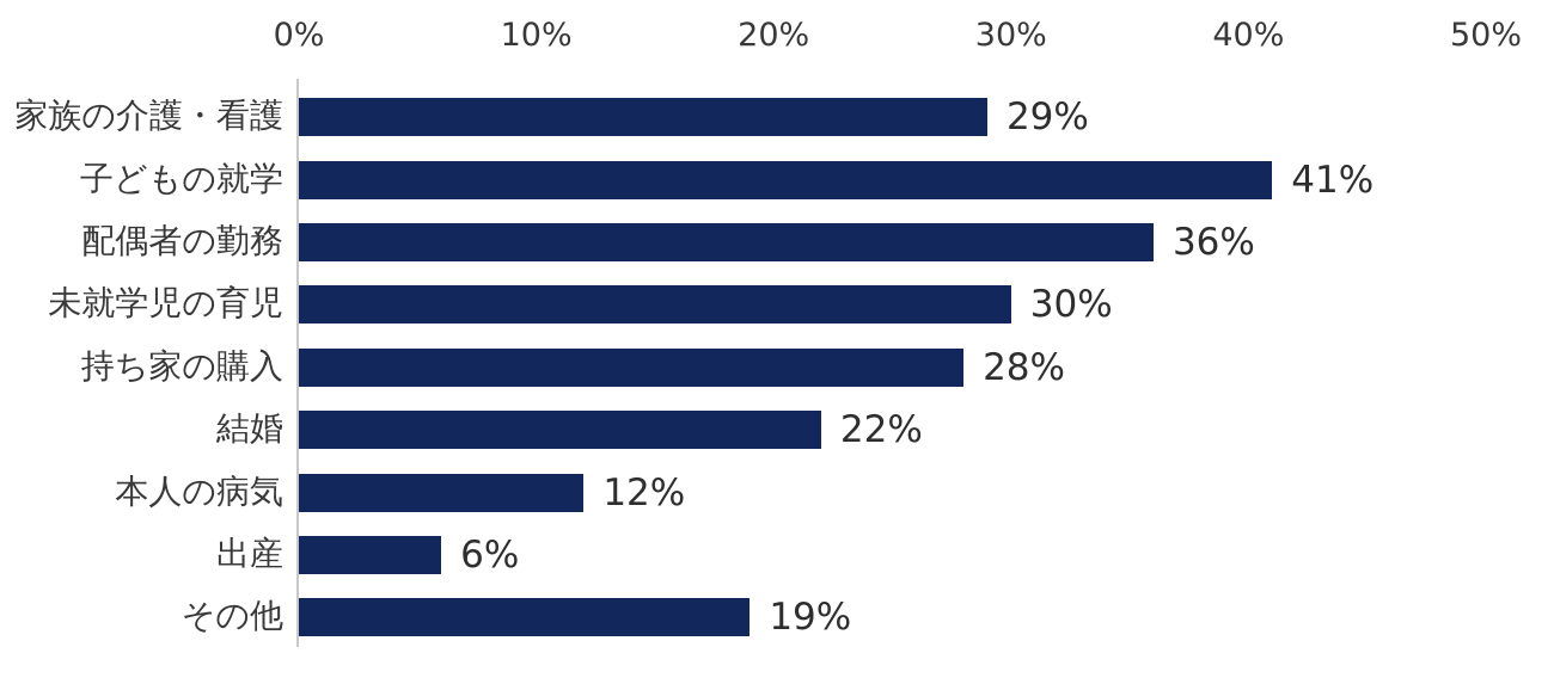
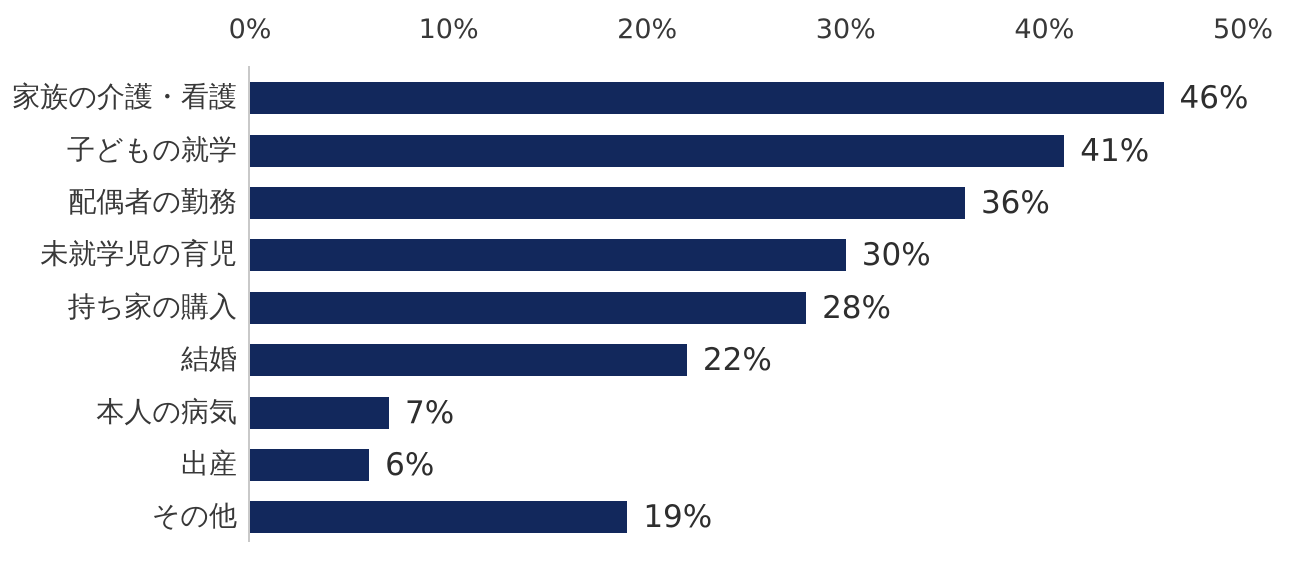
家族の介護・看護: 29% -> 46%
本人の病気: 12% -> 7%
